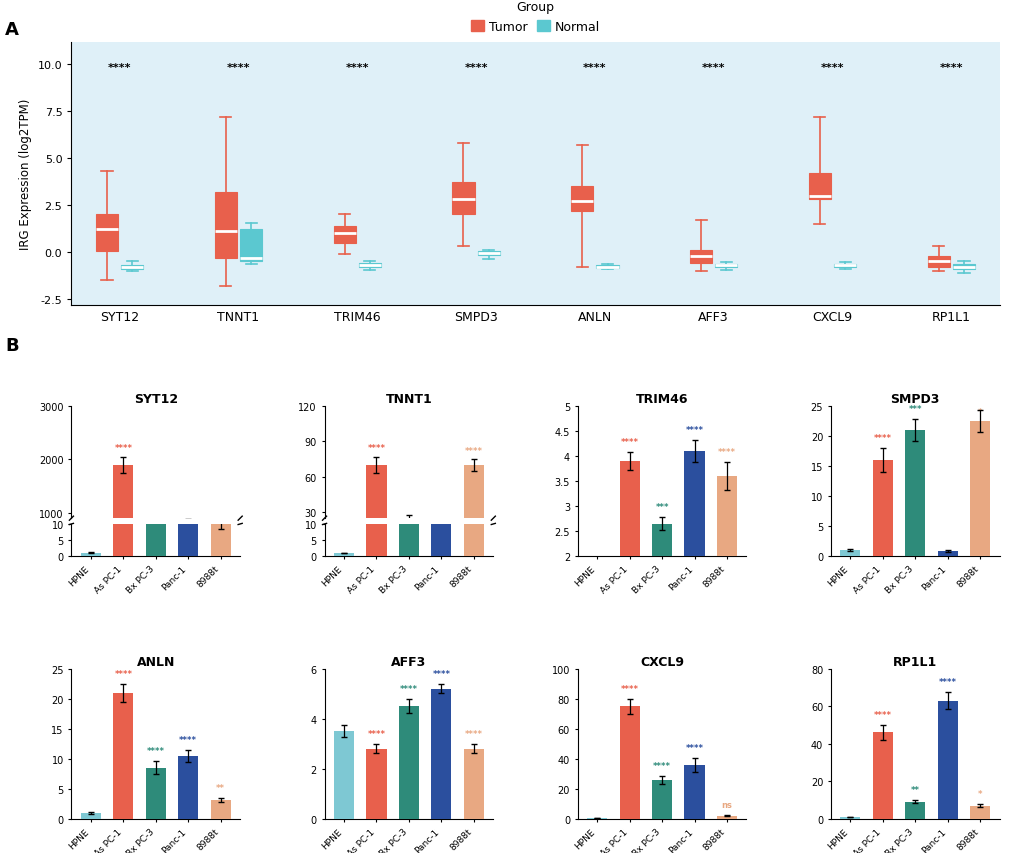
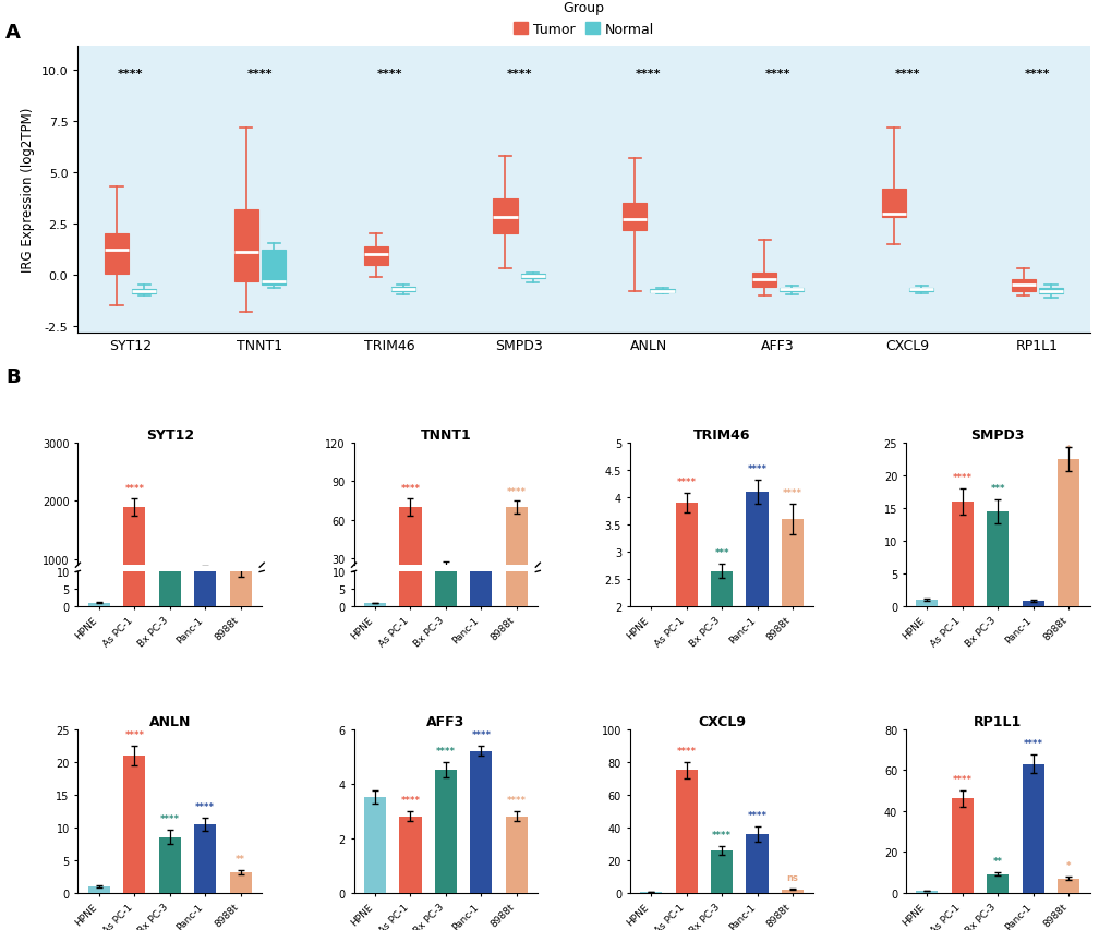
SMPD3/Bx PC-3: 21.0 -> 14.5
